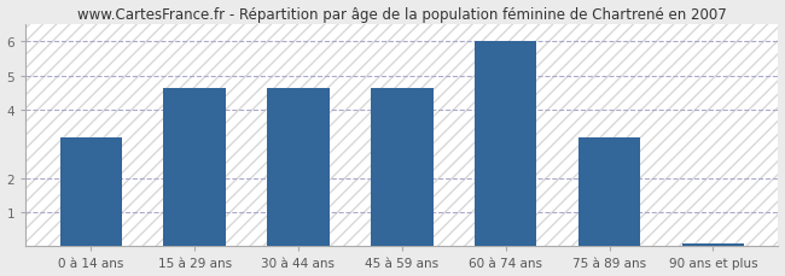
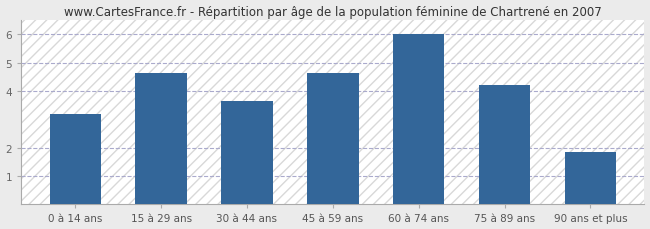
30 à 44 ans: 4.65 -> 3.65
75 à 89 ans: 3.20 -> 4.20
90 ans et plus: 0.08 -> 1.85
